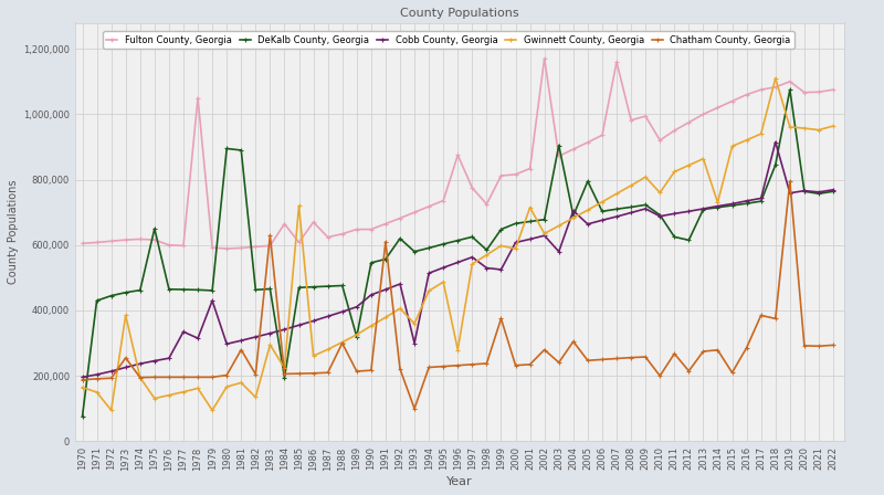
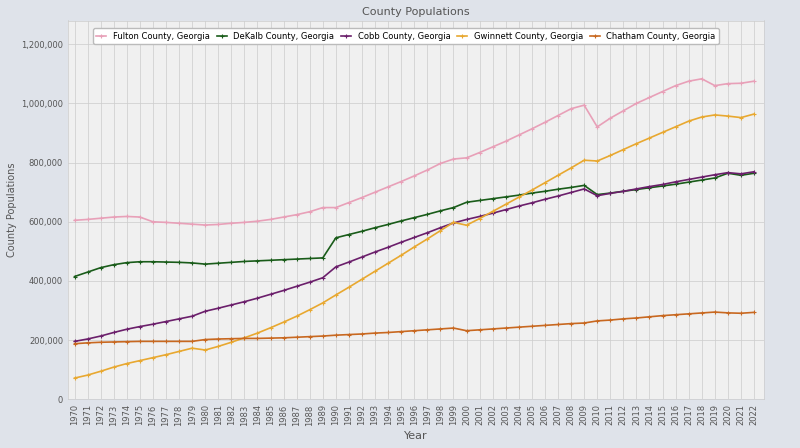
DeKalb County, Georgia/1970: 75,000 -> 415,000
Gwinnett County, Georgia/1970: 165,000 -> 72,000
Gwinnett County, Georgia/1971: 150,000 -> 82,000
Gwinnett County, Georgia/1973: 385,000 -> 109,000
Chatham County, Georgia/1973: 255,000 -> 194,000
Gwinnett County, Georgia/1974: 195,000 -> 121,000
DeKalb County, Georgia/1975: 650,000 -> 465,000
Cobb County, Georgia/1977: 335,000 -> 263,000
Fulton County, Georgia/1978: 1,050,000 -> 595,000
Cobb County, Georgia/1978: 315,000 -> 272,000
Cobb County, Georgia/1979: 430,000 -> 281,000
Gwinnett County, Georgia/1979: 95,000 -> 173,000
DeKalb County, Georgia/1980: 895,000 -> 457,000
DeKalb County, Georgia/1981: 890,000 -> 460,000
Chatham County, Georgia/1981: 280,000 -> 204,000
Gwinnett County, Georgia/1982: 135,000 -> 193,000
Gwinnett County, Georgia/1983: 295,000 -> 208,000
Chatham County, Georgia/1983: 630,000 -> 206,000
Fulton County, Georgia/1984: 665,000 -> 602,000
DeKalb County, Georgia/1984: 195,000 -> 468,000
Gwinnett County, Georgia/1985: 720,000 -> 242,000
Fulton County, Georgia/1986: 670,000 -> 616,000
Chatham County, Georgia/1988: 300,000 -> 212,000
DeKalb County, Georgia/1989: 320,000 -> 478,000
Chatham County, Georgia/1991: 610,000 -> 219,000
DeKalb County, Georgia/1992: 620,000 -> 568,000
Cobb County, Georgia/1993: 300,000 -> 498,000
Gwinnett County, Georgia/1993: 360,000 -> 433,000
Chatham County, Georgia/1993: 100,000 -> 224,000
Fulton County, Georgia/1996: 875,000 -> 755,000
Gwinnett County, Georgia/1996: 280,000 -> 515,000
Fulton County, Georgia/1998: 725,000 -> 797,000
DeKalb County, Georgia/1998: 585,000 -> 637,000
Cobb County, Georgia/1998: 530,000 -> 580,000
Cobb County, Georgia/1999: 525,000 -> 596,000
Chatham County, Georgia/1999: 375,000 -> 241,000
Gwinnett County, Georgia/2001: 715,000 -> 611,000
Fulton County, Georgia/2002: 1,170,000 -> 853,000
Chatham County, Georgia/2002: 280,000 -> 238,000
DeKalb County, Georgia/2003: 905,000 -> 684,000
Cobb County, Georgia/2003: 580,000 -> 641,000
Cobb County, Georgia/2004: 705,000 -> 653,000
Chatham County, Georgia/2004: 305,000 -> 244,000
DeKalb County, Georgia/2005: 795,000 -> 697,000
Fulton County, Georgia/2007: 1,160,000 -> 959,000
Gwinnett County, Georgia/2010: 760,000 -> 805,000
Chatham County, Georgia/2010: 200,000 -> 265,000
DeKalb County, Georgia/2011: 625,000 -> 697,000
DeKalb County, Georgia/2012: 615,000 -> 703,000
Chatham County, Georgia/2012: 215,000 -> 272,000
Gwinnett County, Georgia/2014: 730,000 -> 883,000
Chatham County, Georgia/2015: 210,000 -> 283,000
Chatham County, Georgia/2017: 385,000 -> 289,000
DeKalb County, Georgia/2018: 845,000 -> 741,000
Cobb County, Georgia/2018: 915,000 -> 751,000
Gwinnett County, Georgia/2018: 1,110,000 -> 954,000
Chatham County, Georgia/2018: 375,000 -> 292,000
Fulton County, Georgia/2019: 1,100,000 -> 1,060,000
DeKalb County, Georgia/2019: 1,075,000 -> 748,000
Chatham County, Georgia/2019: 795,000 -> 295,000
